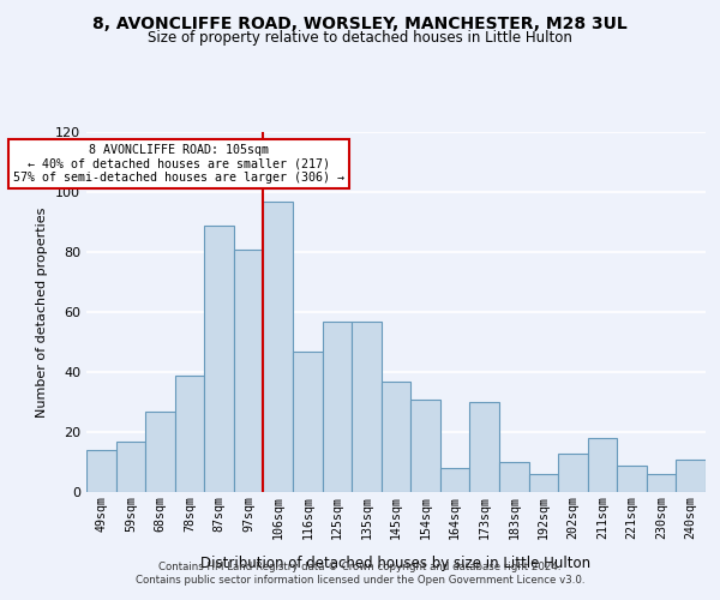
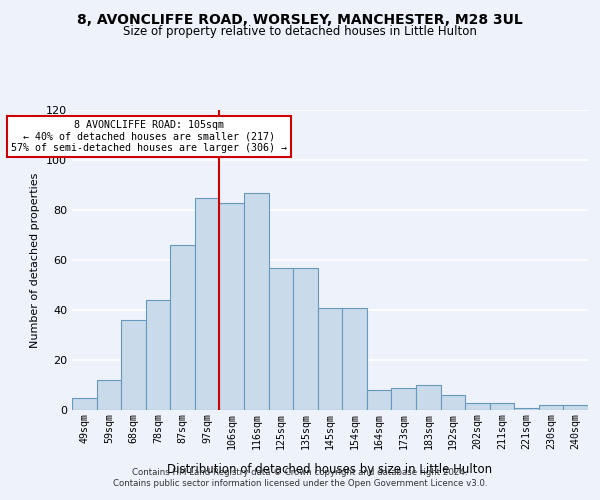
49sqm: 14 -> 5
59sqm: 17 -> 12
68sqm: 27 -> 36
78sqm: 39 -> 44
87sqm: 89 -> 66
97sqm: 81 -> 85
106sqm: 97 -> 83
116sqm: 47 -> 87
145sqm: 37 -> 41
154sqm: 31 -> 41
173sqm: 30 -> 9
202sqm: 13 -> 3
211sqm: 18 -> 3
221sqm: 9 -> 1
230sqm: 6 -> 2
240sqm: 11 -> 2
